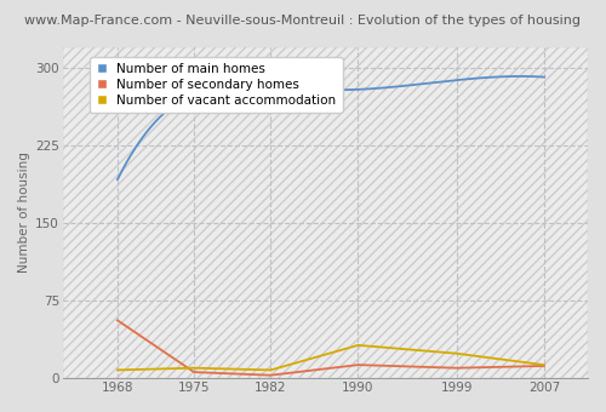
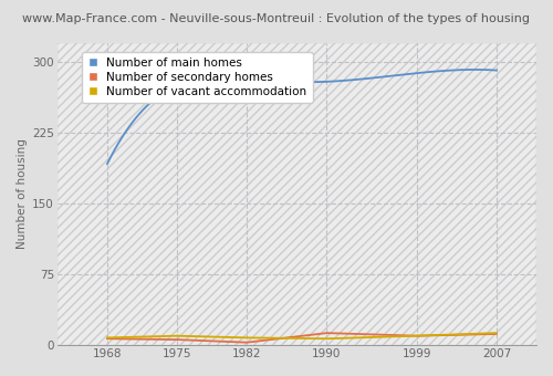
Number of secondary homes/1968: 56 -> 7
Number of vacant accommodation/1990: 32 -> 7
Number of vacant accommodation/1999: 24 -> 10
